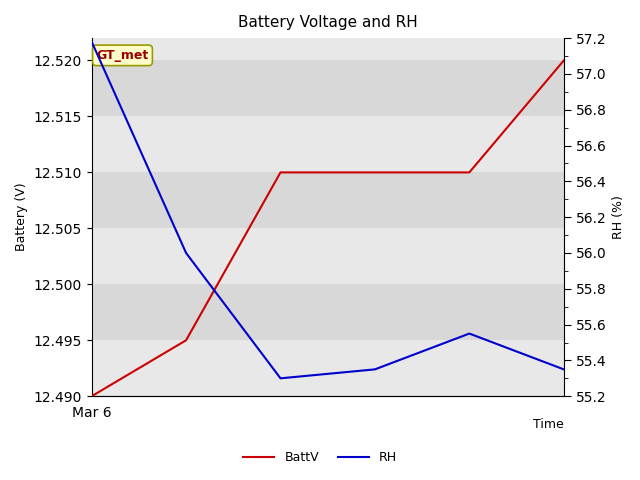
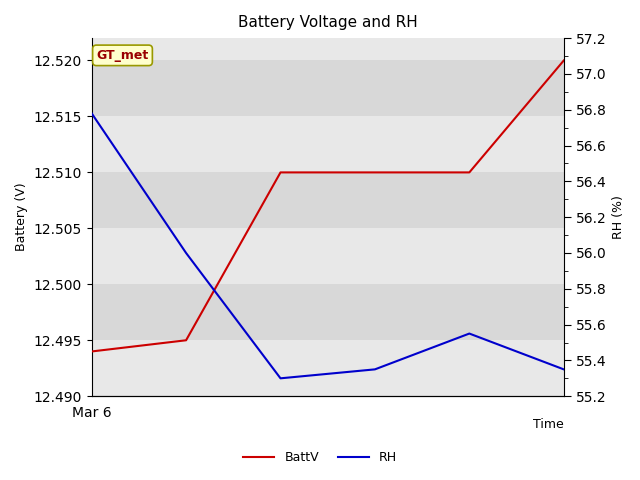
BattV/Mar 6: 12.490 -> 12.494
RH/Mar 6: 57.18 -> 56.78
